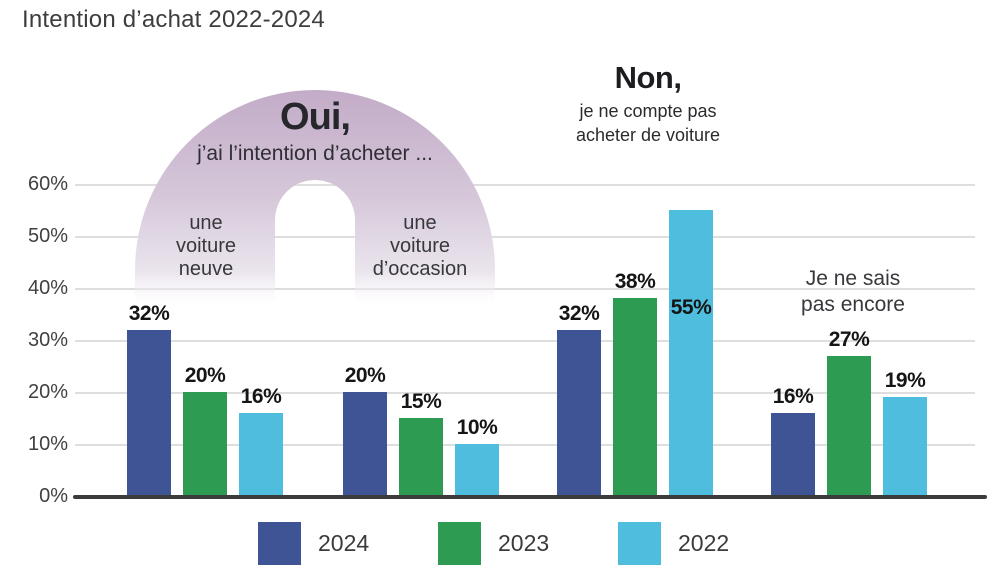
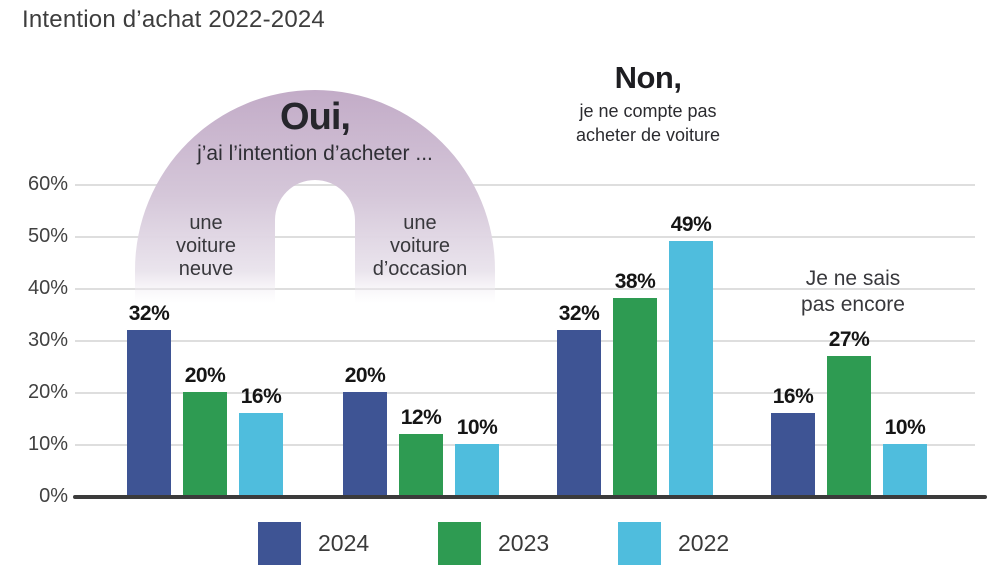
2023/une voiture d’occasion: 15% -> 12%
2022/Non, je ne compte pas acheter de voiture: 55% -> 49%
2022/Je ne sais pas encore: 19% -> 10%
